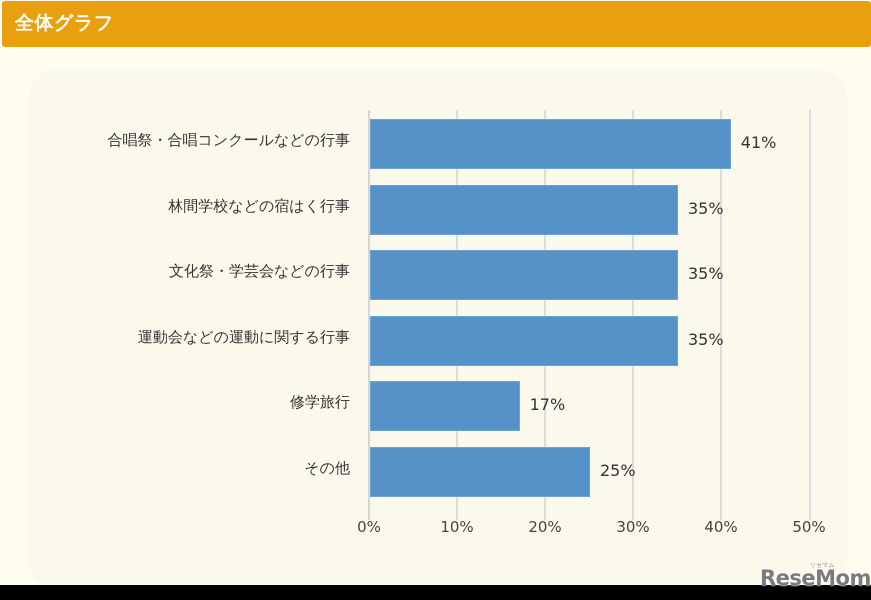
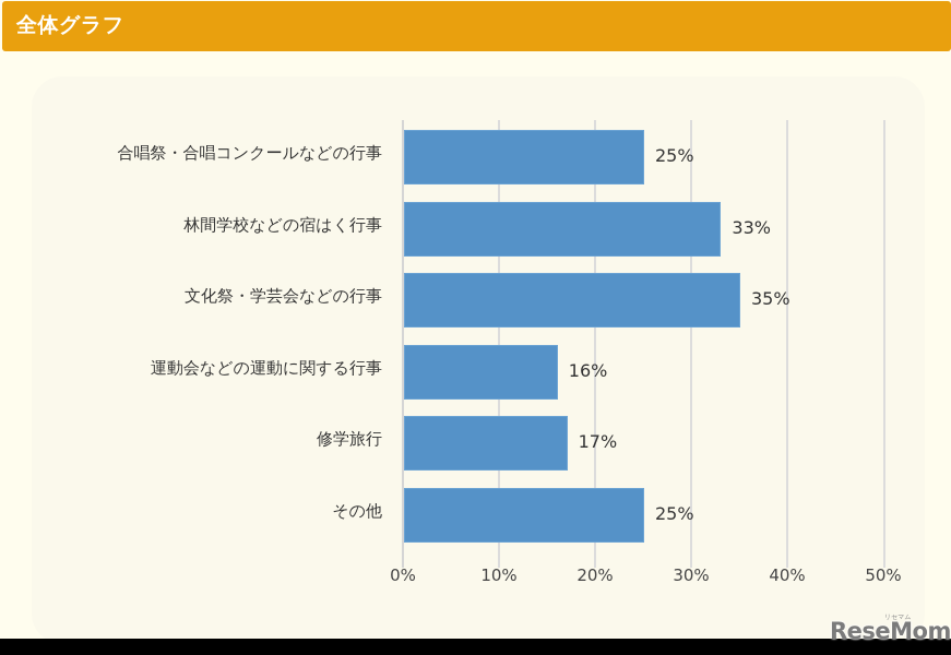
合唱祭・合唱コンクールなどの行事: 41% -> 25%
林間学校などの宿はく行事: 35% -> 33%
運動会などの運動に関する行事: 35% -> 16%
